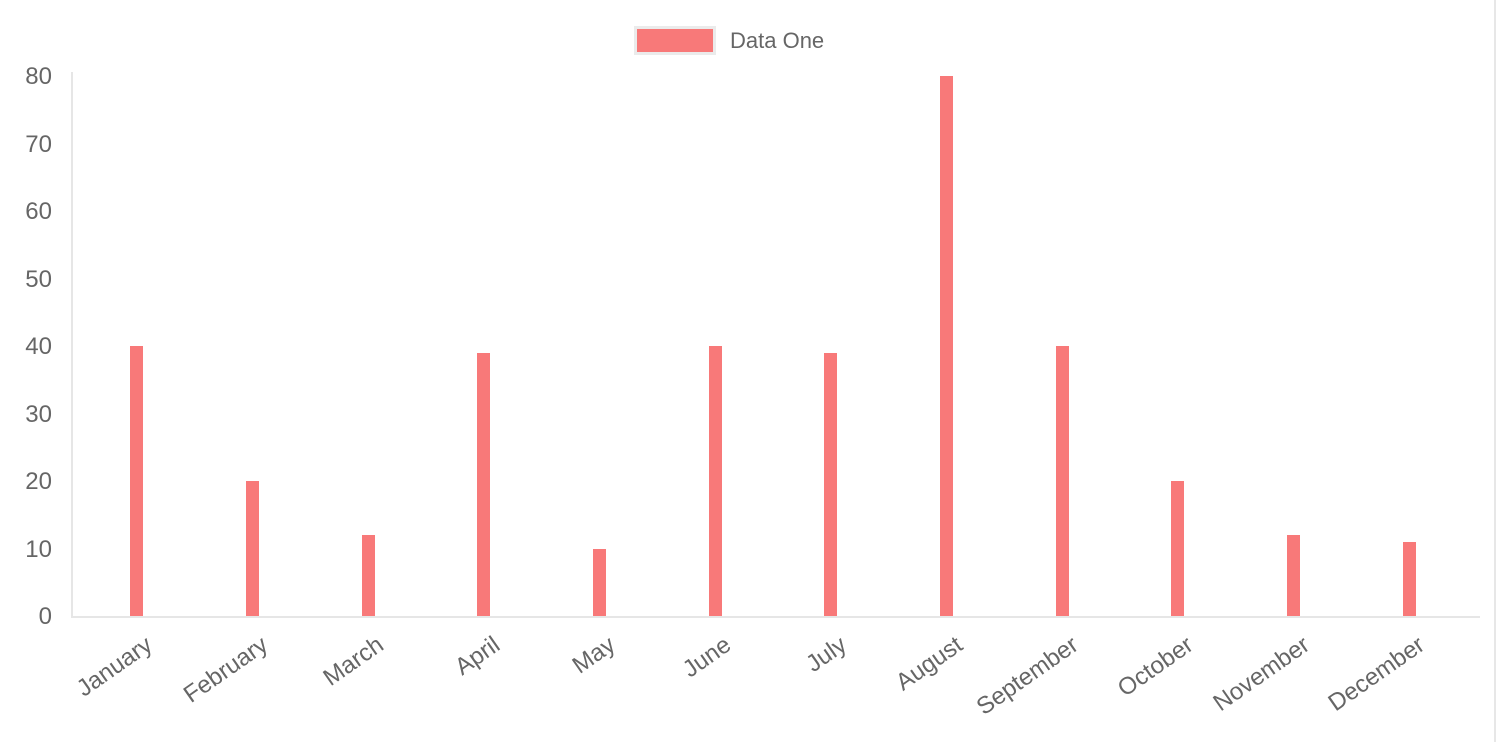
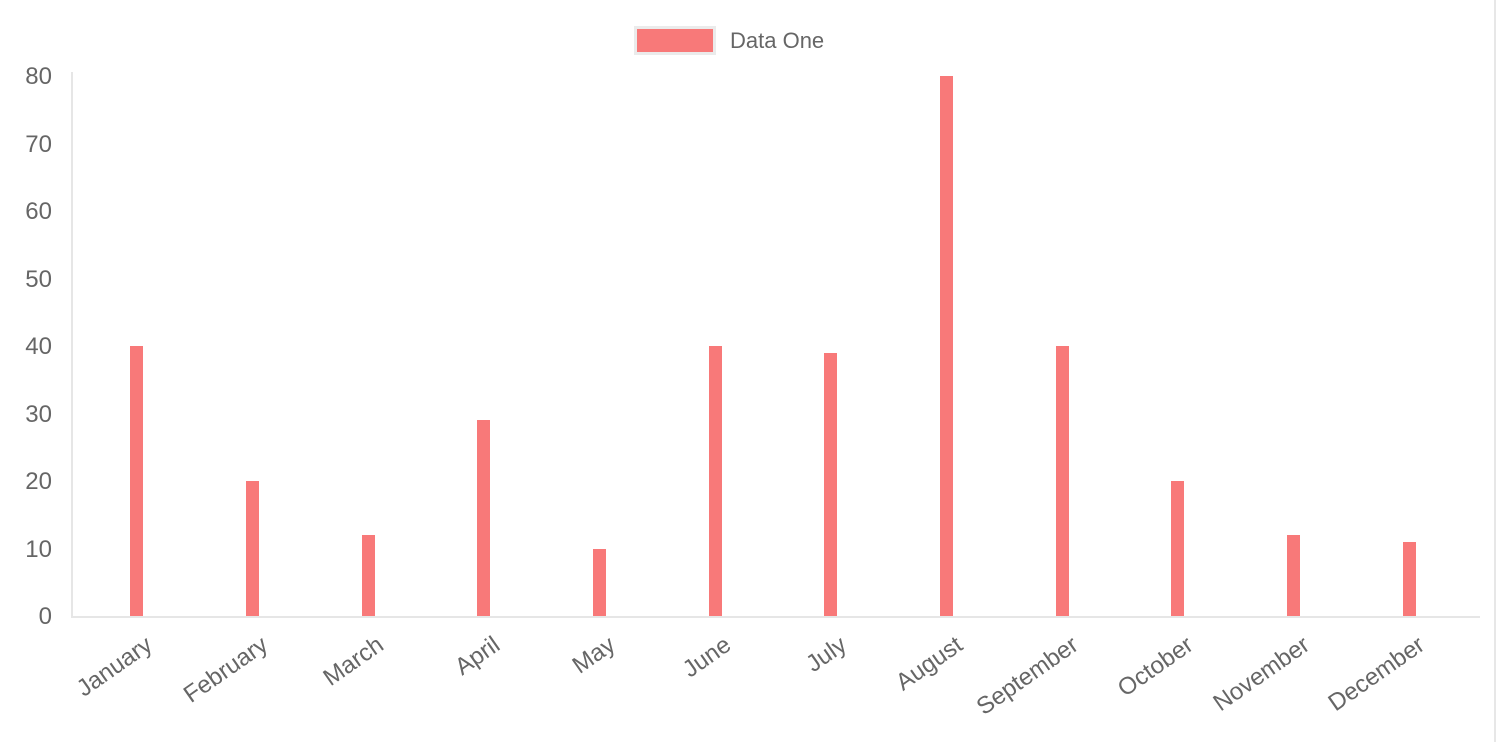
April: 39 -> 29
